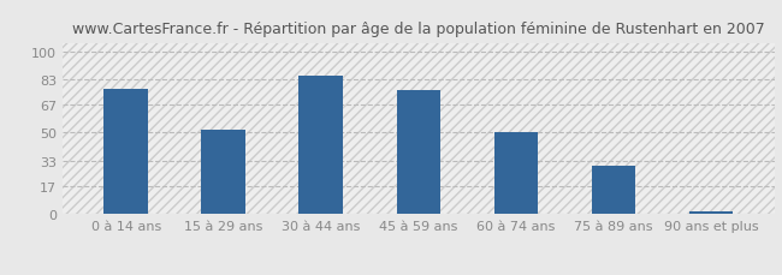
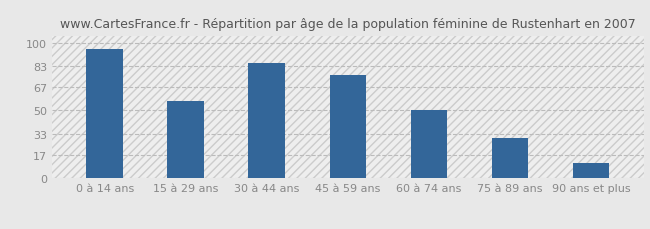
0 à 14 ans: 77 -> 95
15 à 29 ans: 52 -> 57
90 ans et plus: 2 -> 11
